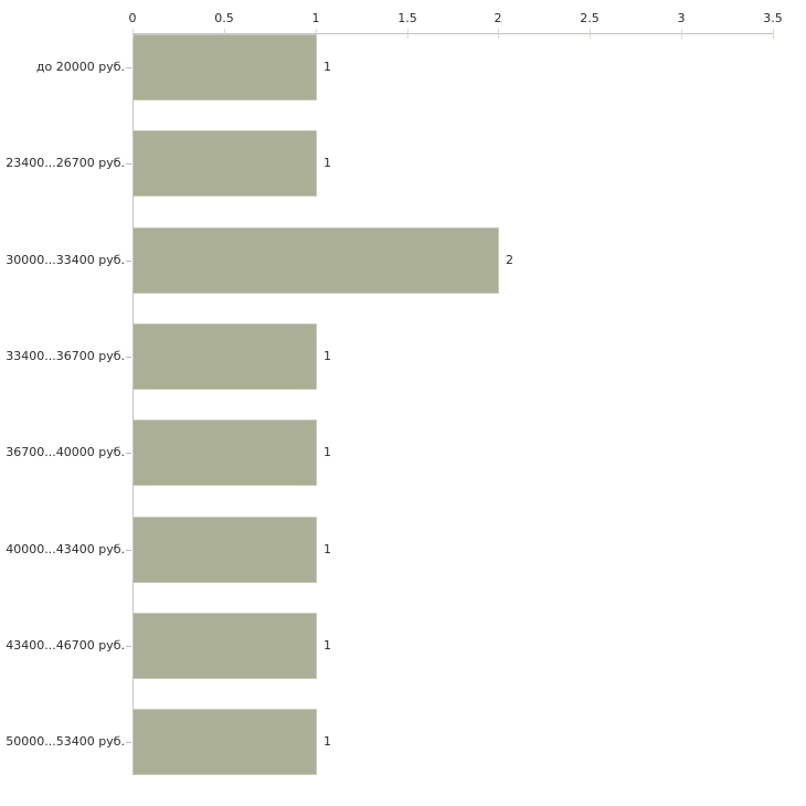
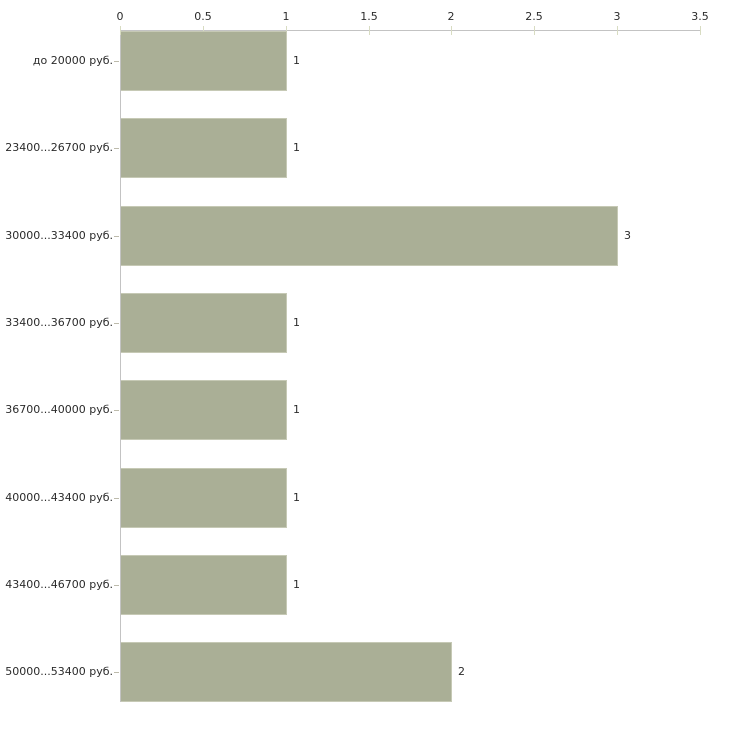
30000...33400 руб.: 2 -> 3
50000...53400 руб.: 1 -> 2
